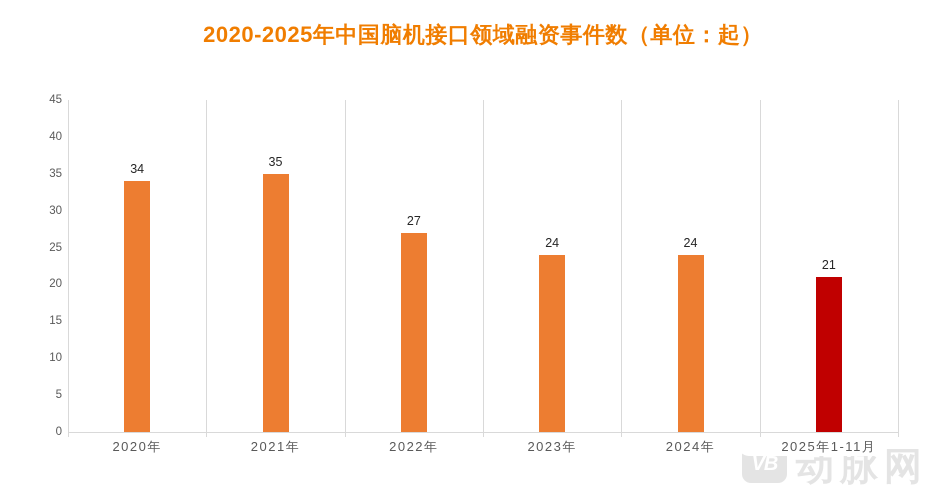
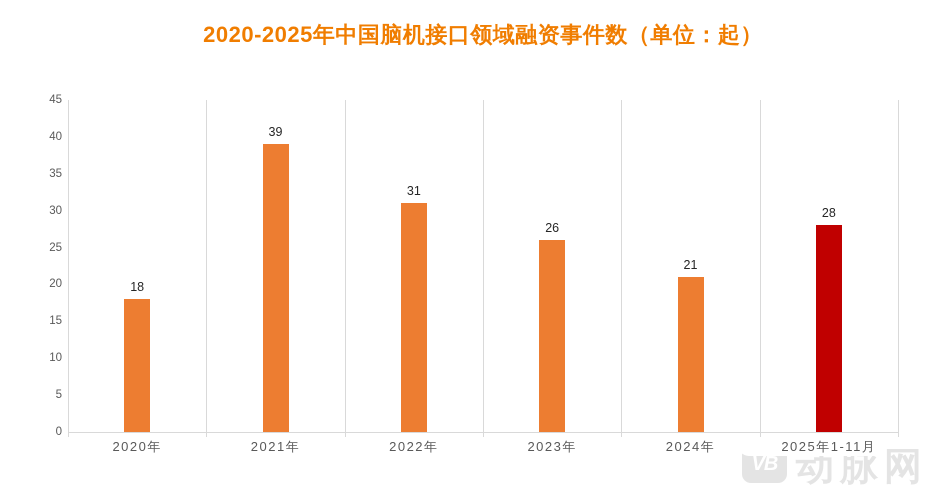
2020年: 34 -> 18
2021年: 35 -> 39
2022年: 27 -> 31
2023年: 24 -> 26
2024年: 24 -> 21
2025年1-11月: 21 -> 28
